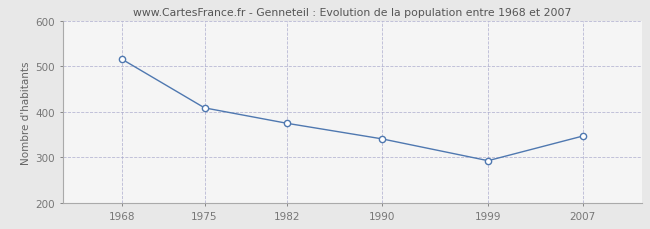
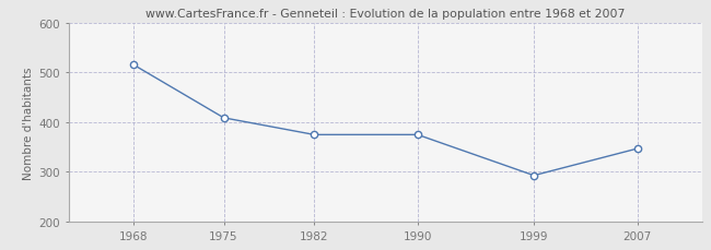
1990: 341 -> 375
